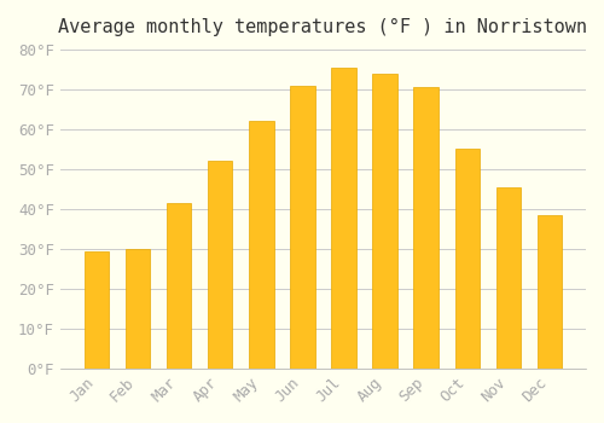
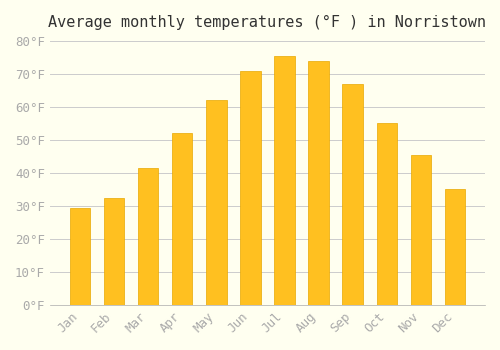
Feb: 30.0°F -> 32.5°F
Sep: 70.5°F -> 67.0°F
Dec: 38.5°F -> 35.0°F
